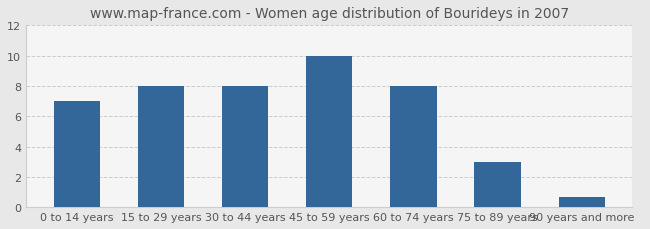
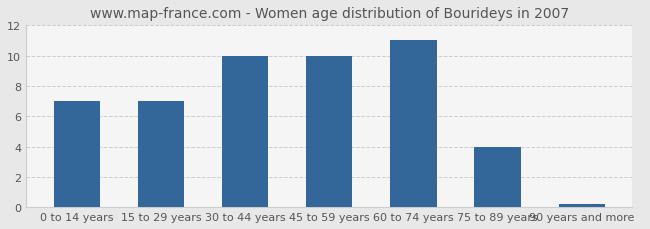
15 to 29 years: 8.0 -> 7.0
30 to 44 years: 8.0 -> 10.0
60 to 74 years: 8.0 -> 11.0
75 to 89 years: 3.0 -> 4.0
90 years and more: 0.7 -> 0.2
